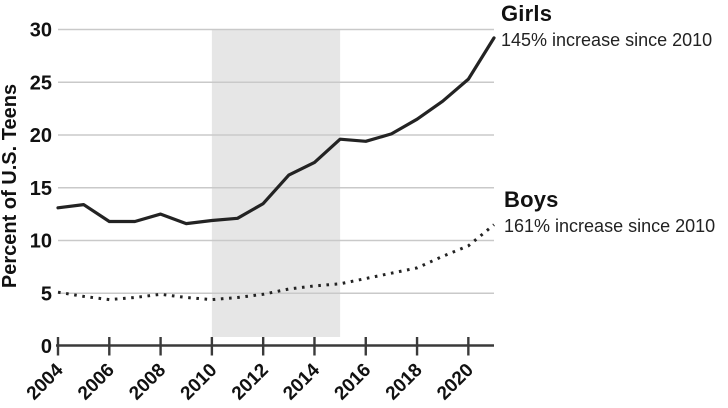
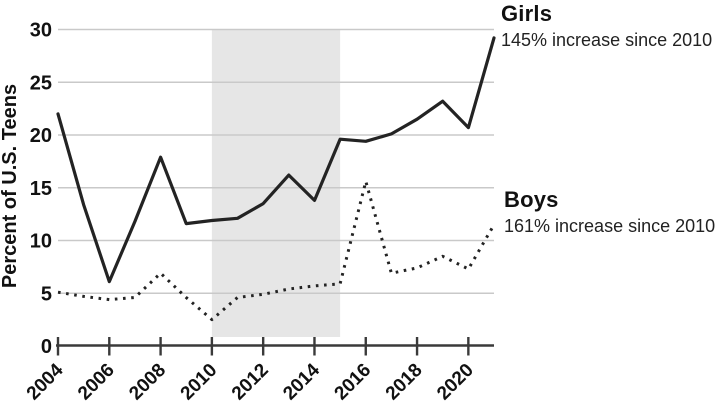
Girls/2004: 13.1 -> 22.0
Girls/2006: 11.8 -> 6.1
Girls/2008: 12.5 -> 17.9
Boys/2008: 4.9 -> 6.9
Boys/2010: 4.4 -> 2.5
Girls/2014: 17.4 -> 13.8
Boys/2016: 6.4 -> 15.6
Girls/2020: 25.3 -> 20.7
Boys/2020: 9.5 -> 7.3
